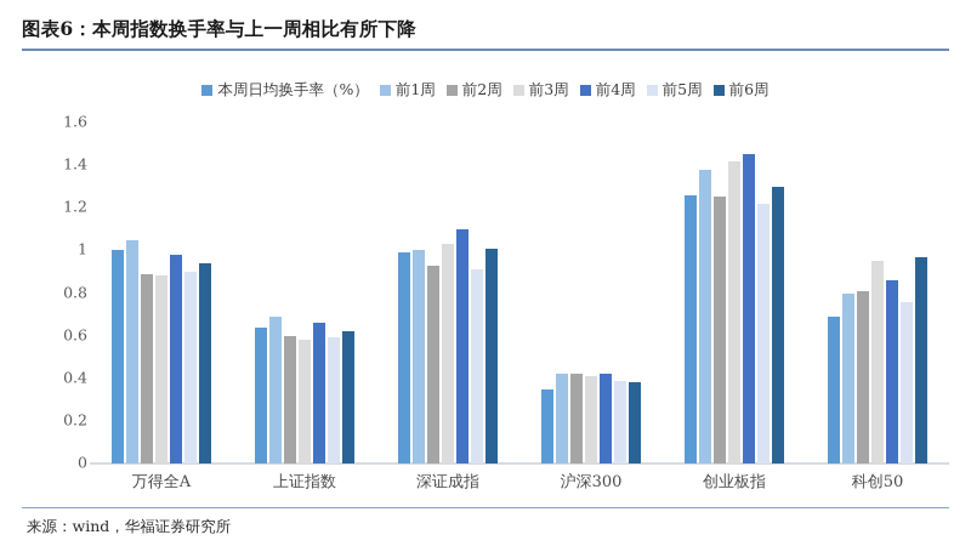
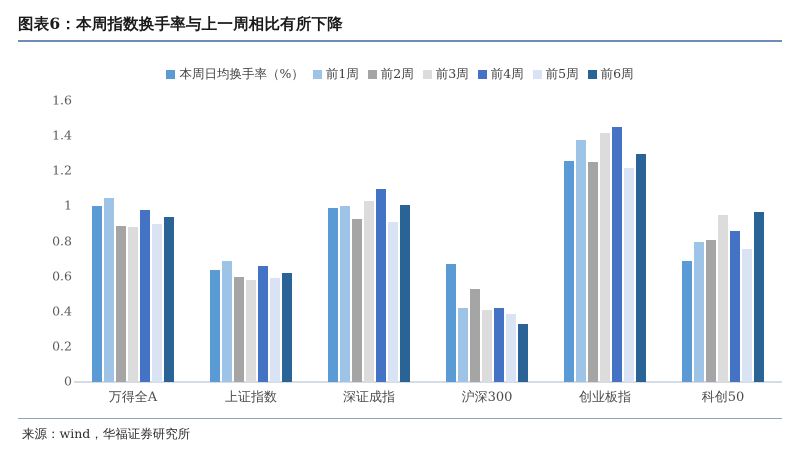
本周日均换手率（%）/沪深300: 0.35 -> 0.67
前2周/沪深300: 0.42 -> 0.53
前6周/沪深300: 0.38 -> 0.33
